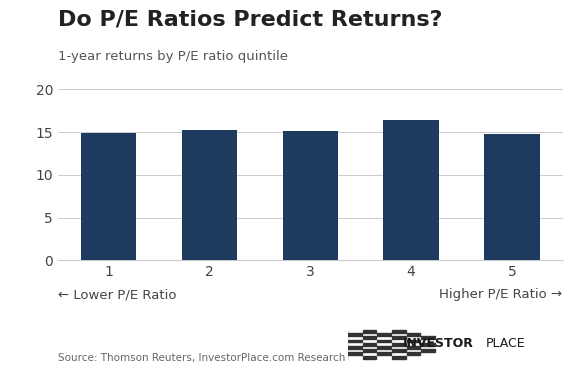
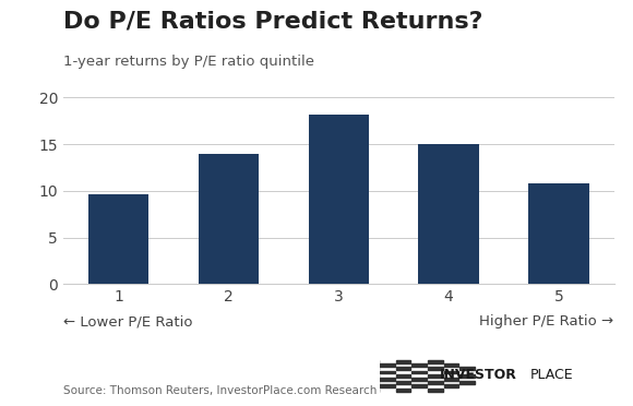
1: 14.9 -> 9.6
2: 15.2 -> 14.0
3: 15.1 -> 18.2
4: 16.4 -> 15.0
5: 14.8 -> 10.8
